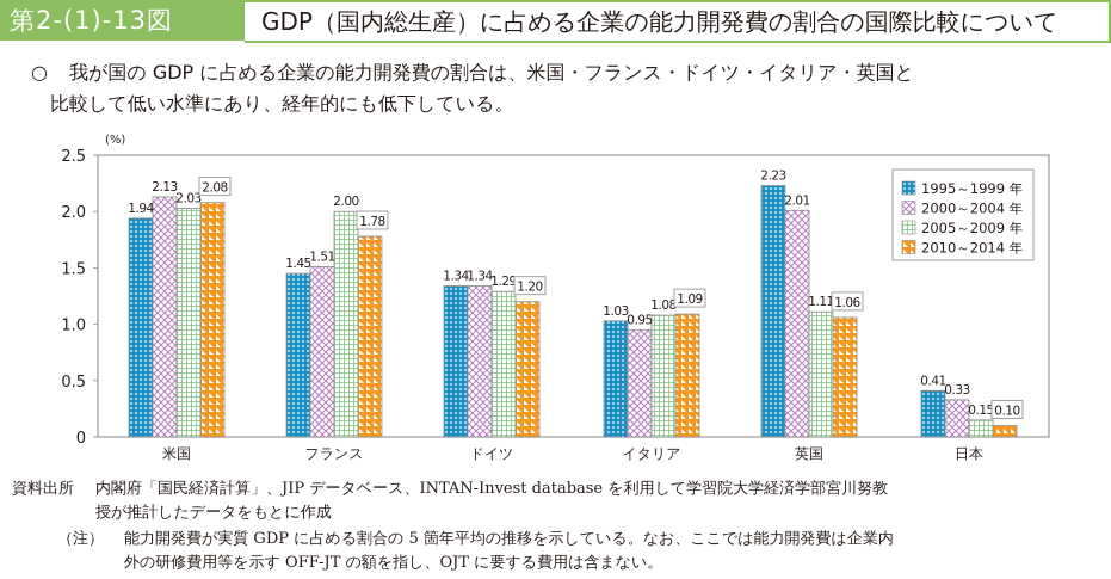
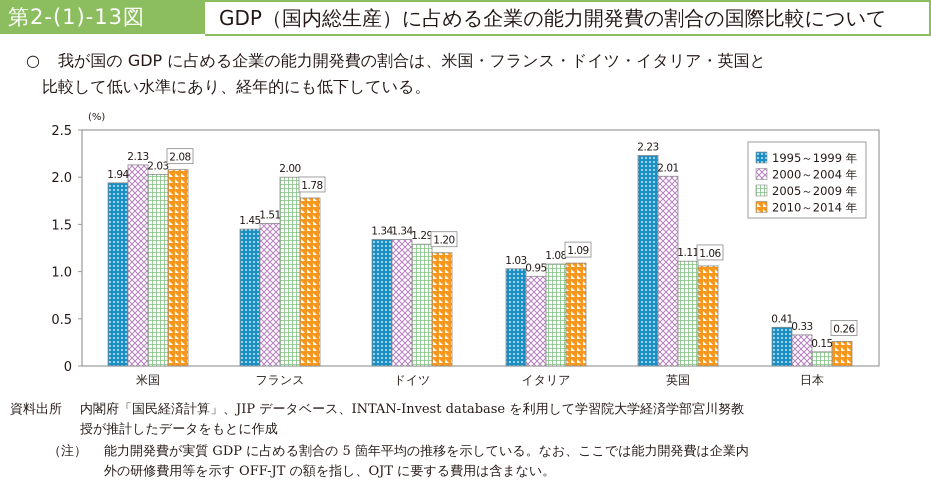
2010～2014 年/日本: 0.10 -> 0.26
